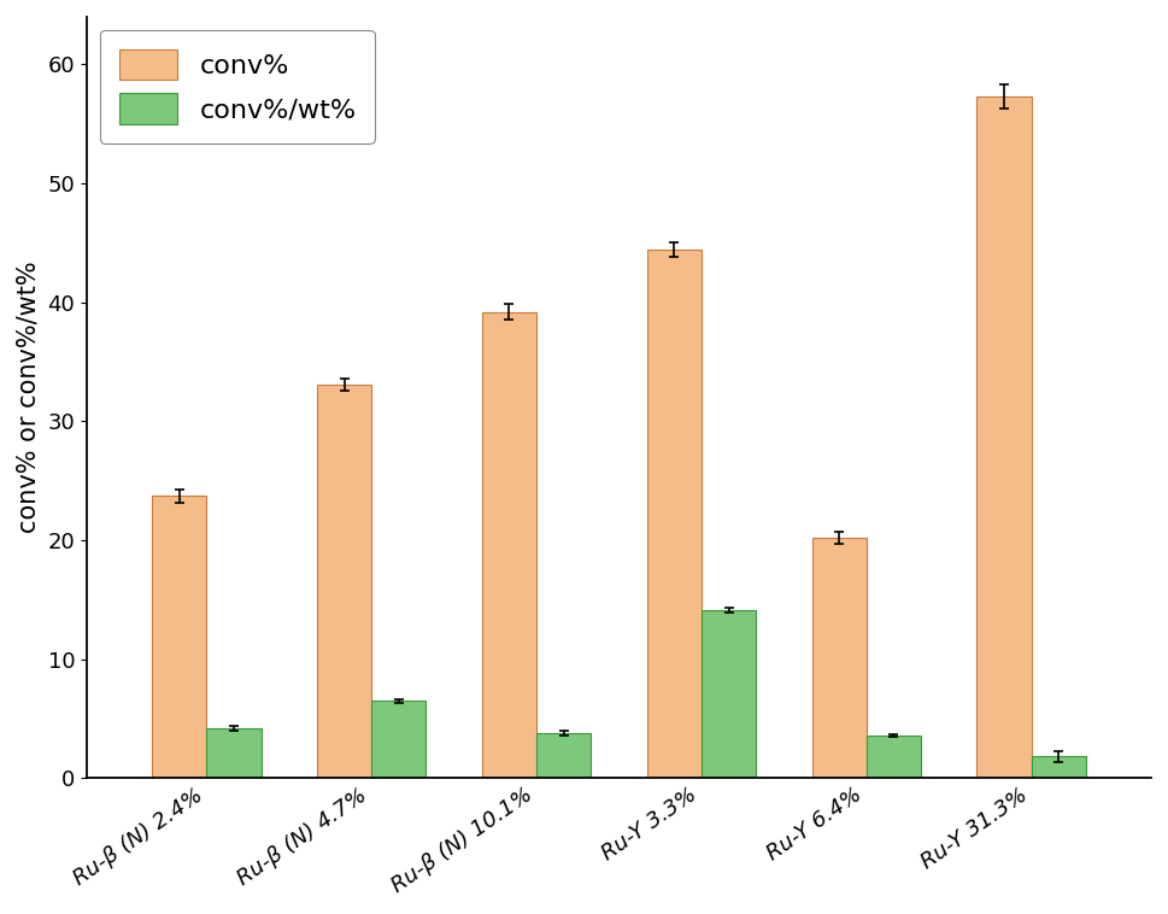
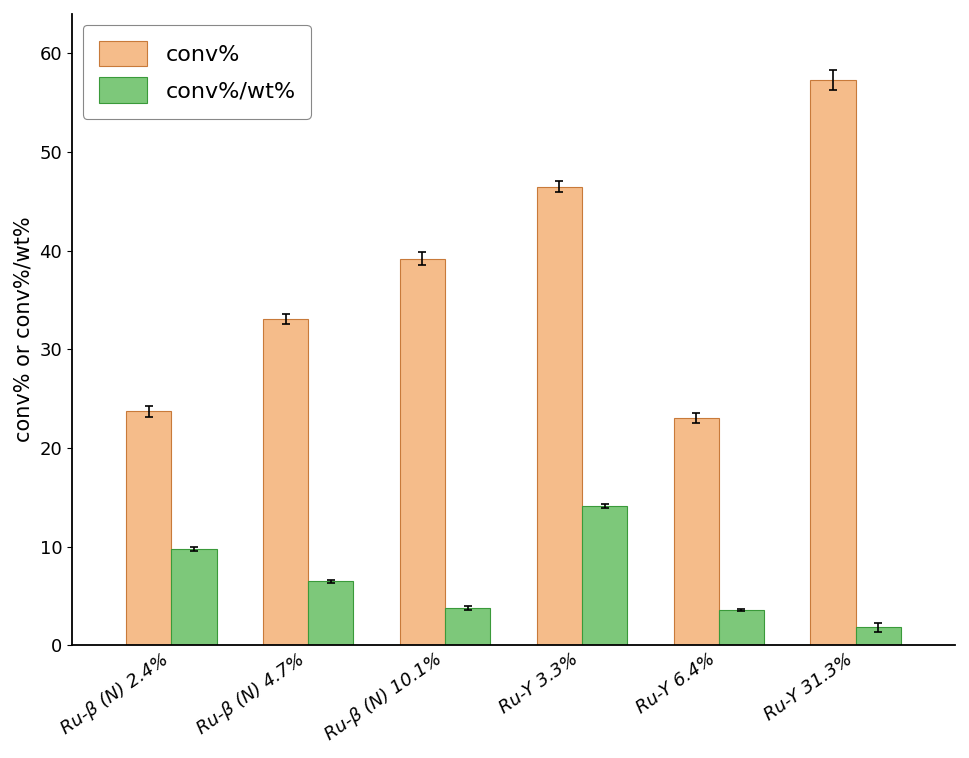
conv%/wt%/Ru-β (N) 2.4%: 4.2 -> 9.8
conv%/Ru-Y 3.3%: 44.4 -> 46.5
conv%/Ru-Y 6.4%: 20.2 -> 23.0
